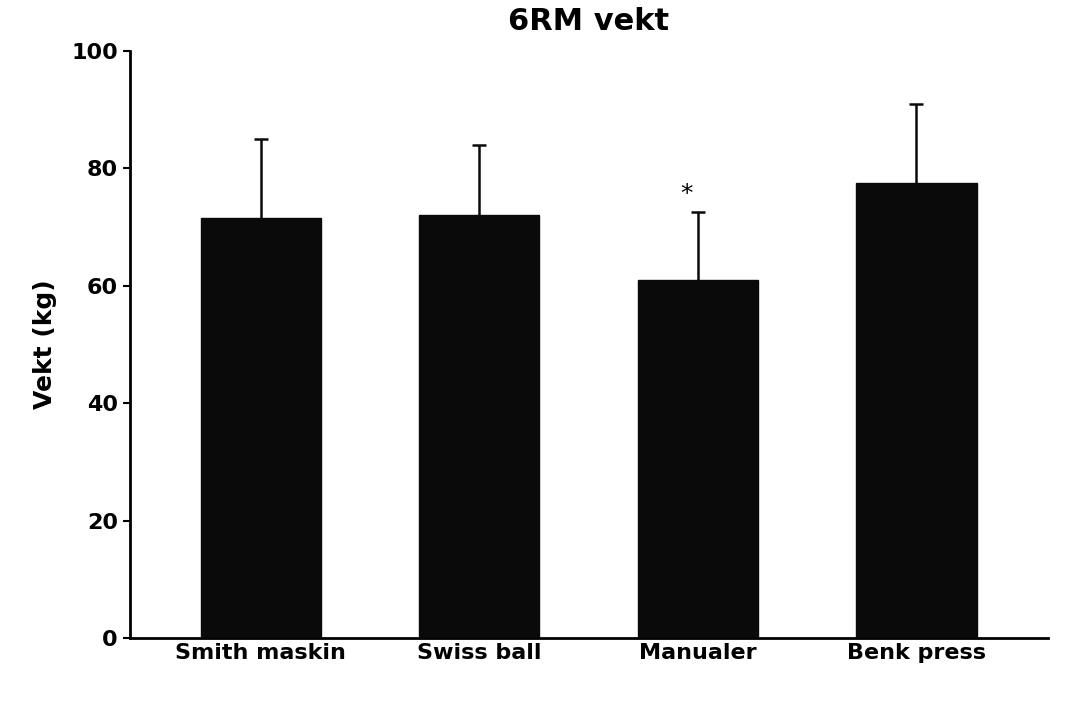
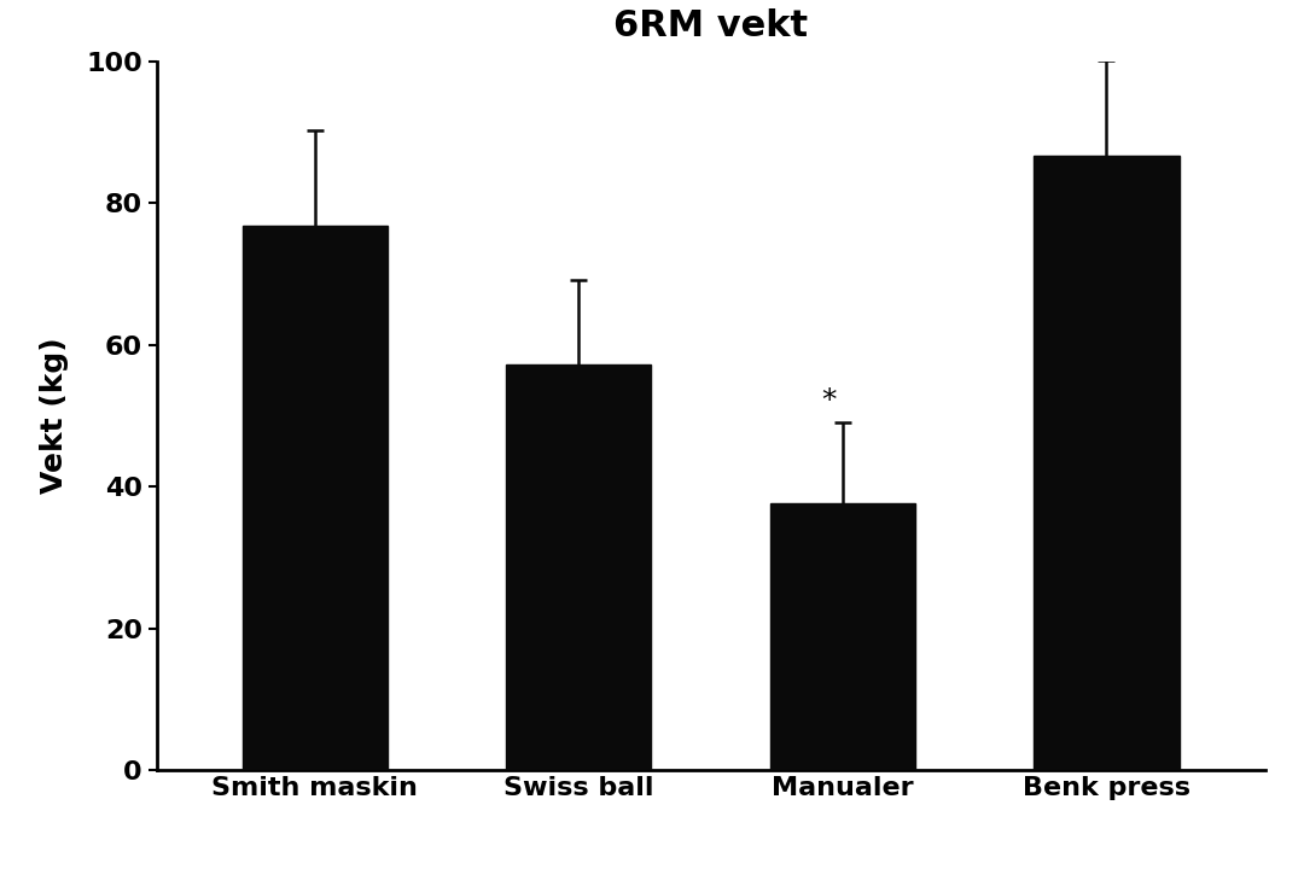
Smith maskin: 71.5 -> 76.8
Swiss ball: 72.0 -> 57.2
Manualer: 61.0 -> 37.6
Benk press: 77.5 -> 86.6
